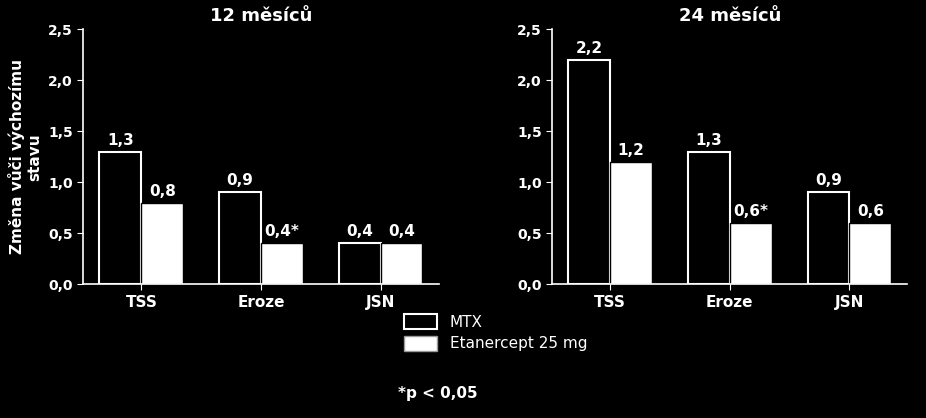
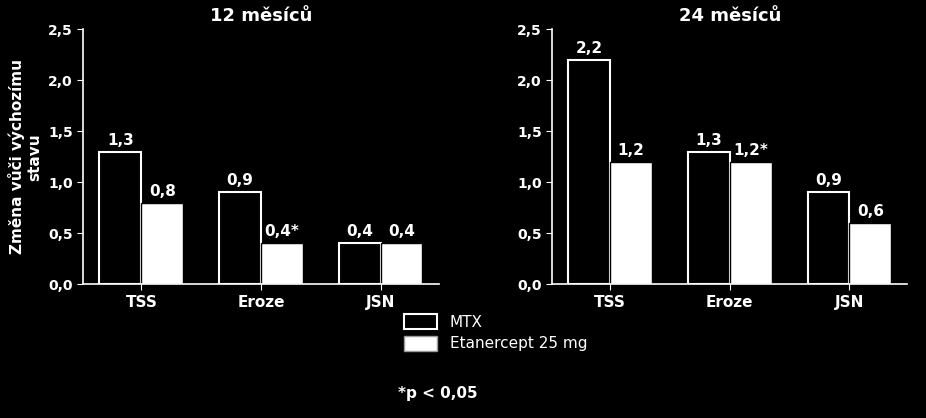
24 měsíců/Etanercept 25 mg/Eroze: 0,6* -> 1,2*
